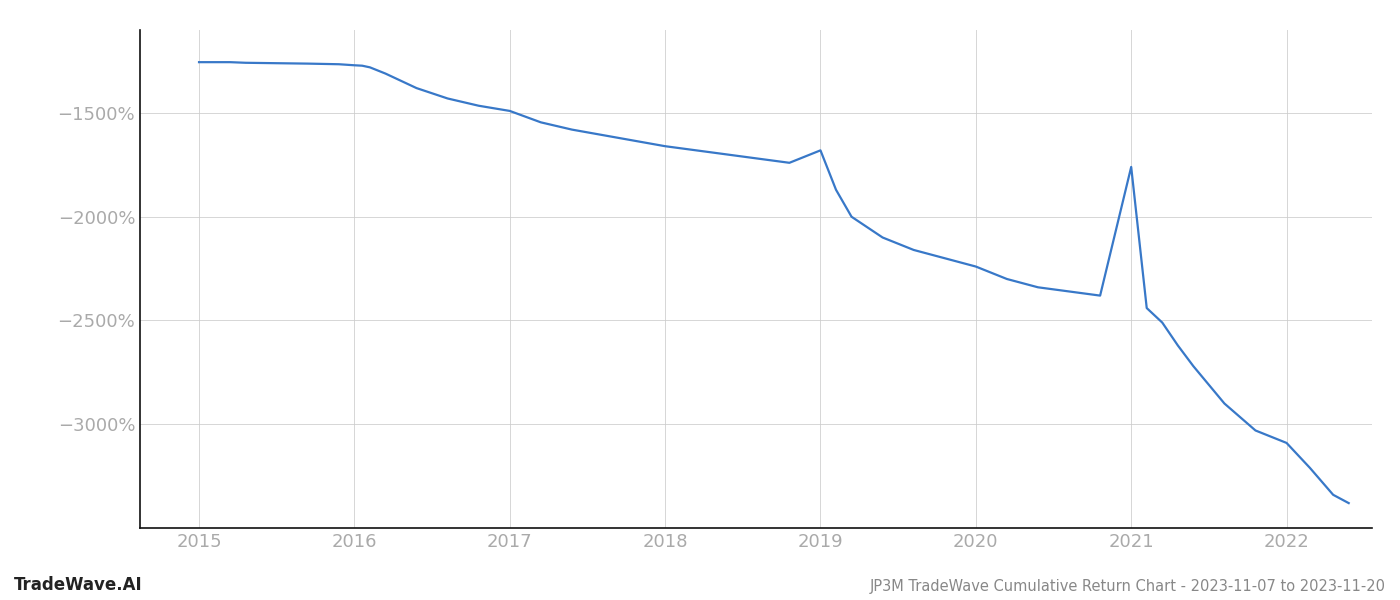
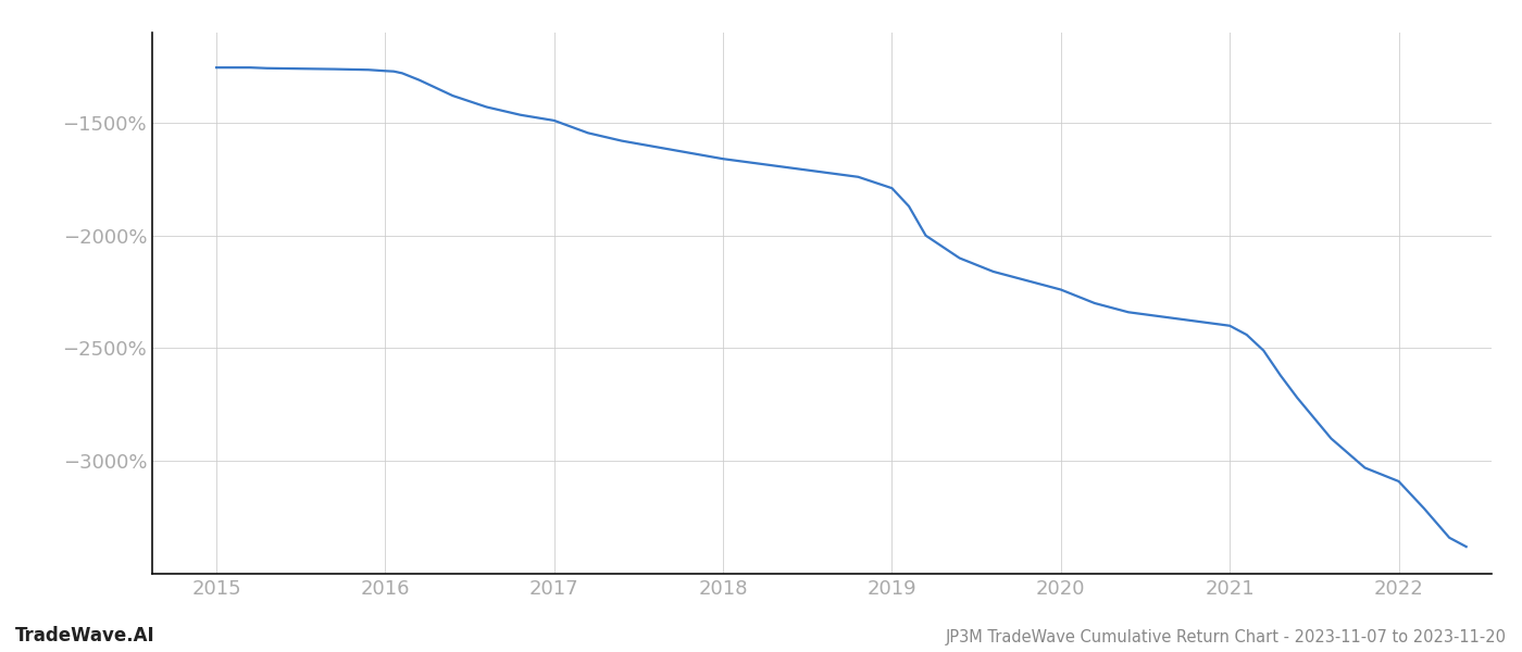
2019: -1680% -> -1790%
2021: -1760% -> -2400%
